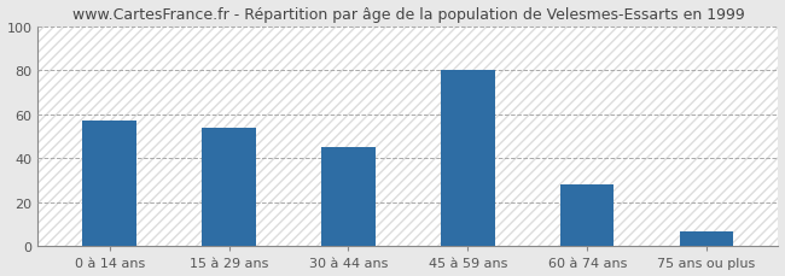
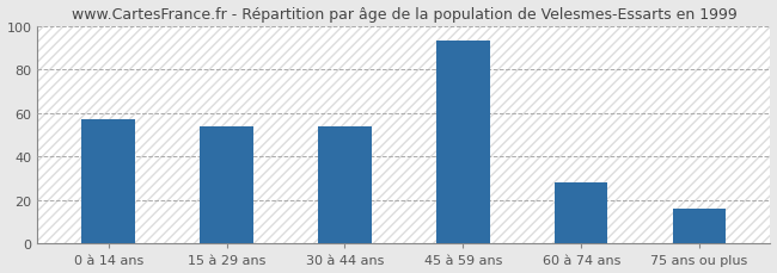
30 à 44 ans: 45 -> 54
45 à 59 ans: 80 -> 93
75 ans ou plus: 7 -> 16
